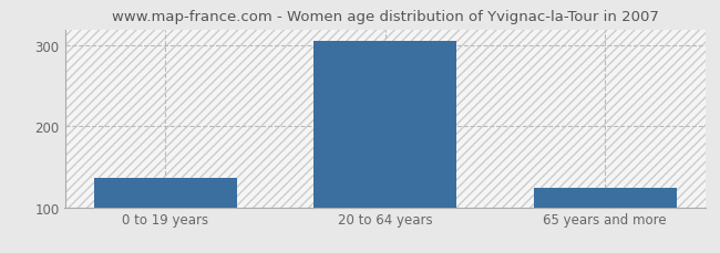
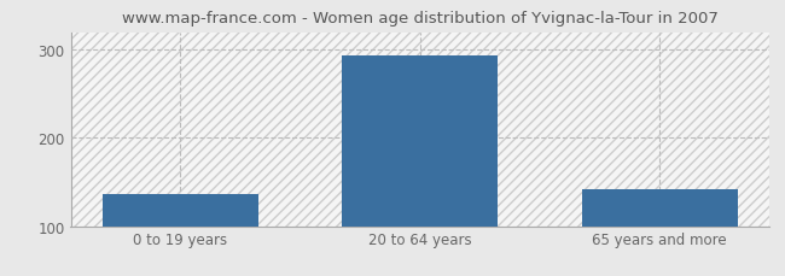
20 to 64 years: 306 -> 293
65 years and more: 124 -> 142
